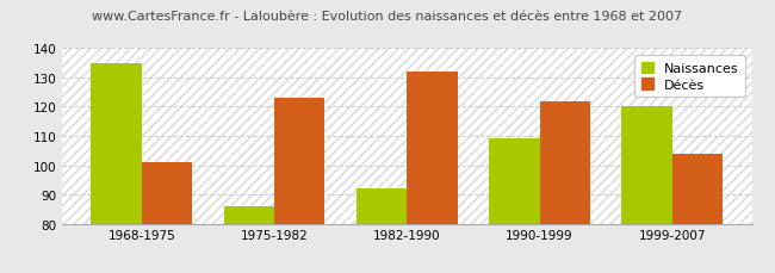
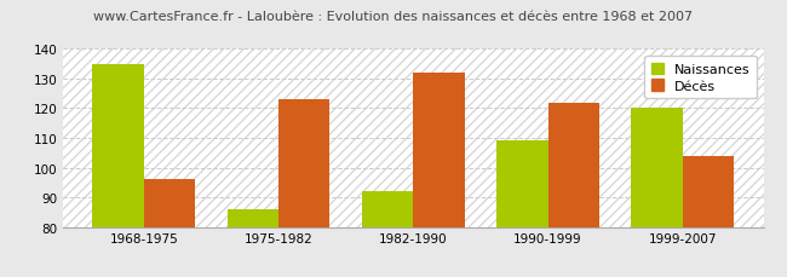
Décès/1968-1975: 101 -> 96
